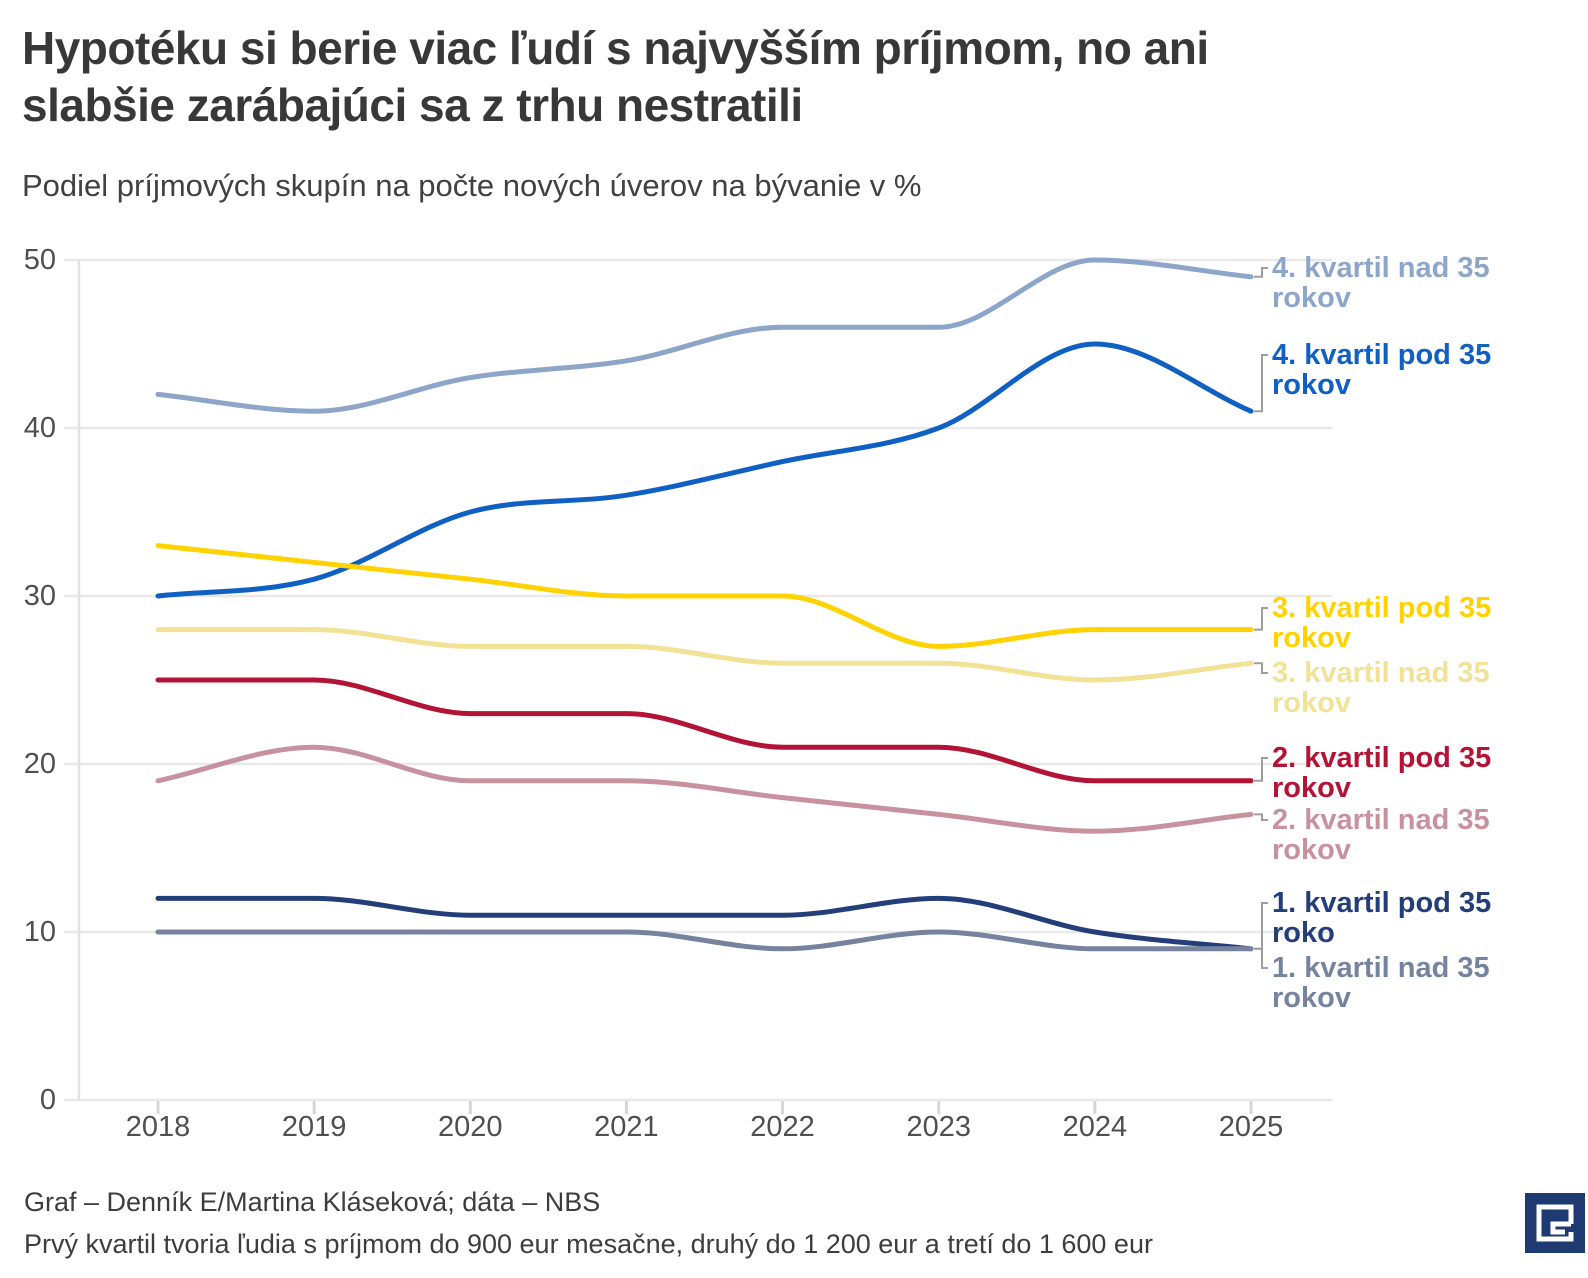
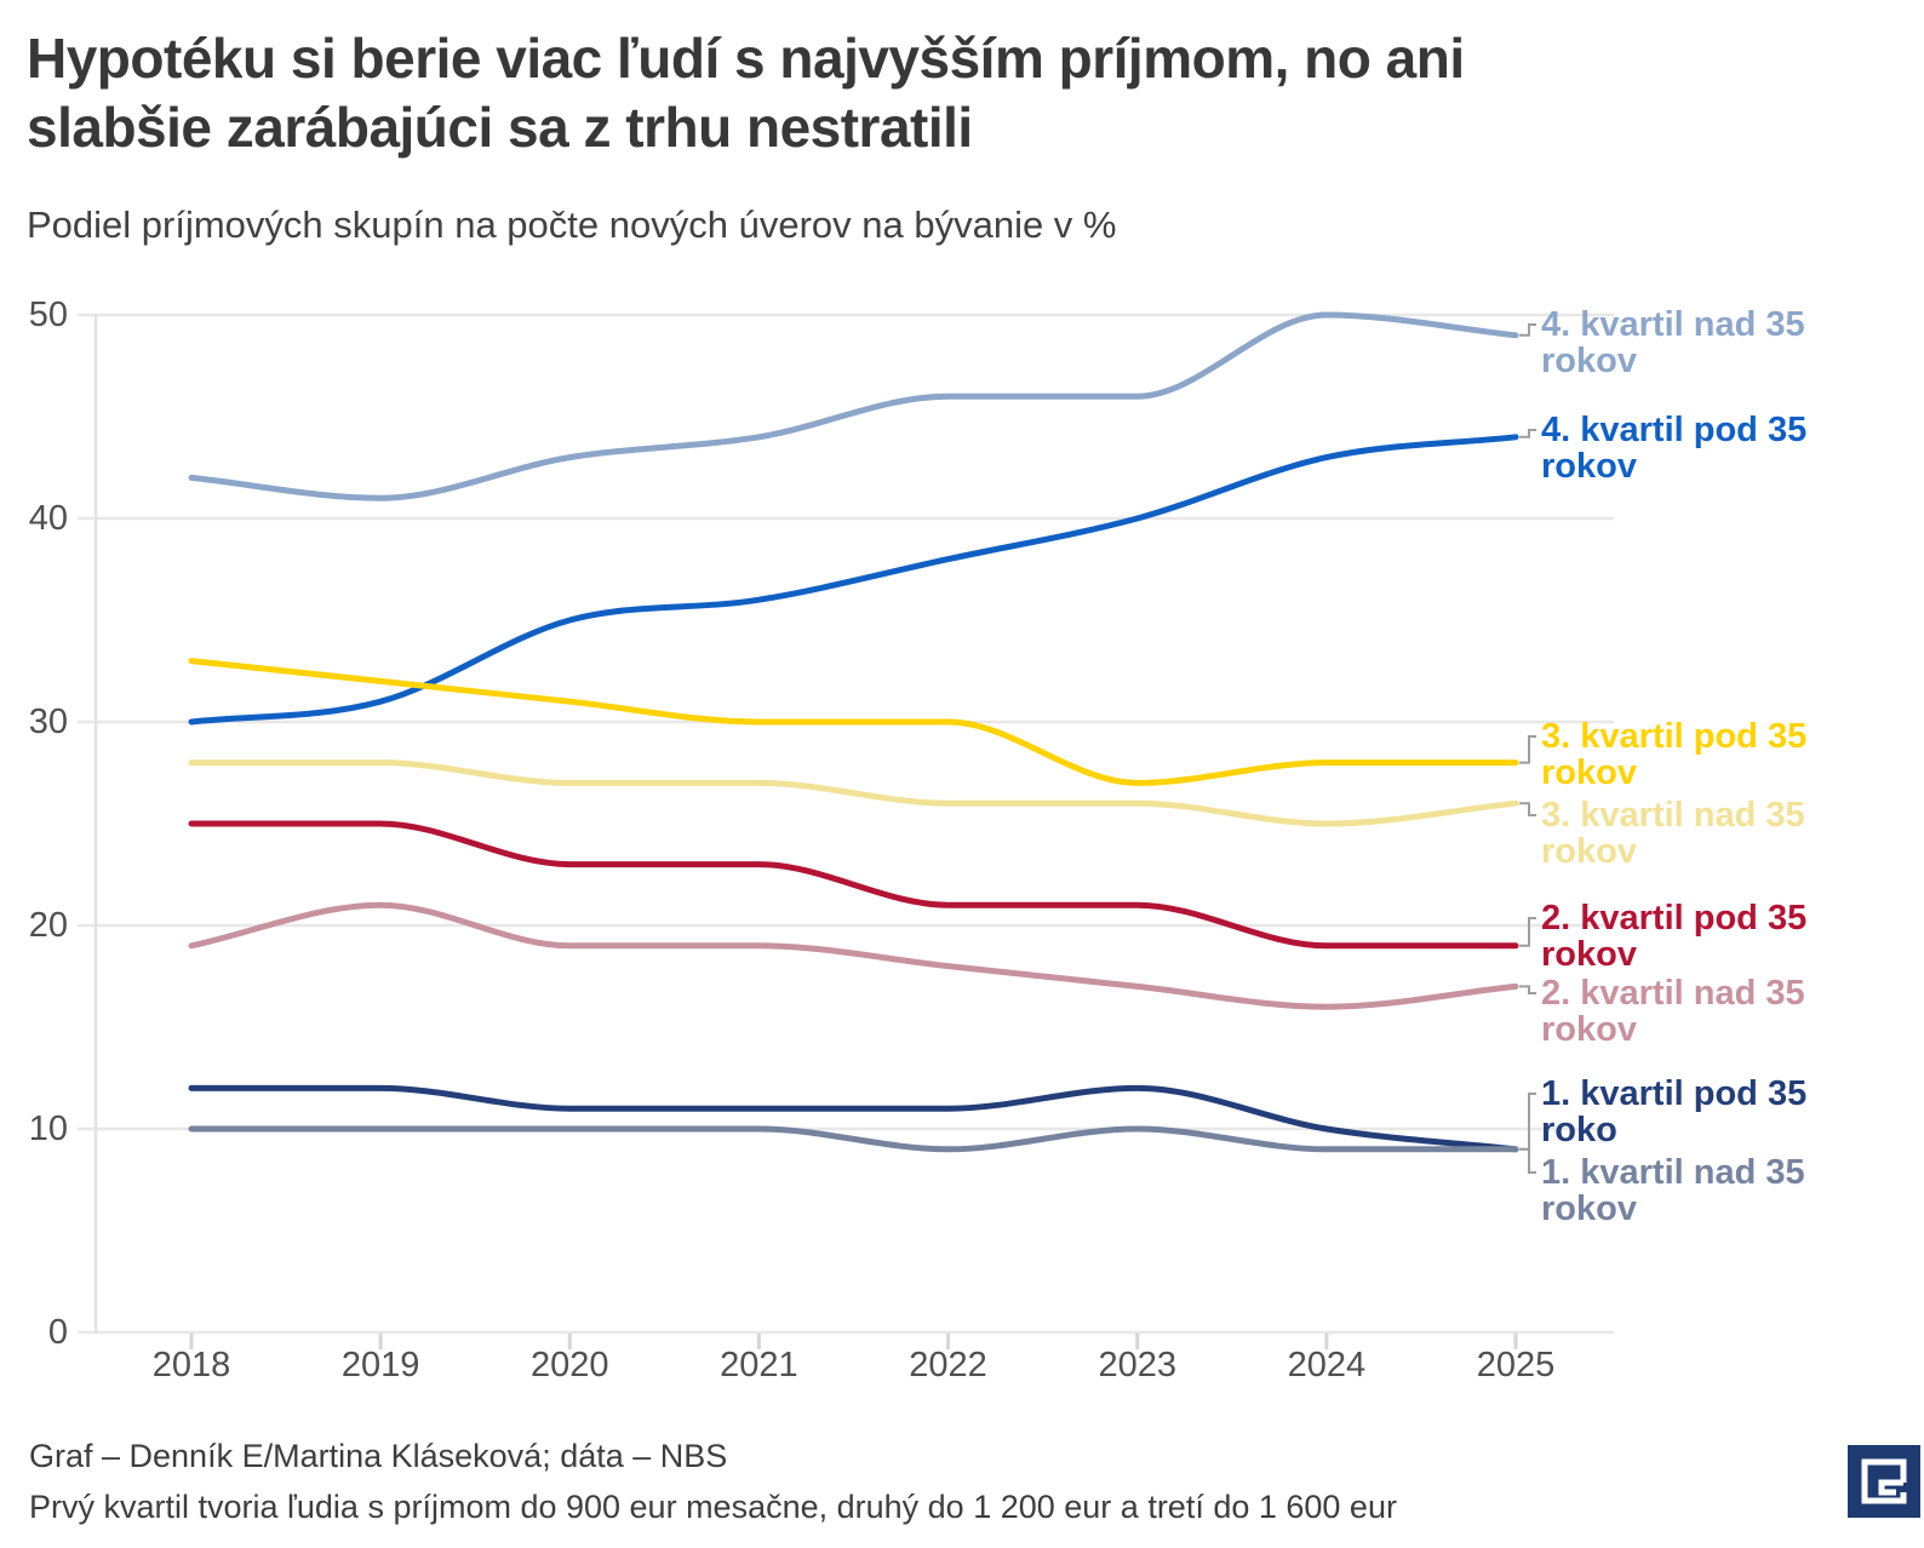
4. kvartil pod 35 rokov/2024: 45 -> 43
4. kvartil pod 35 rokov/2025: 41 -> 44
